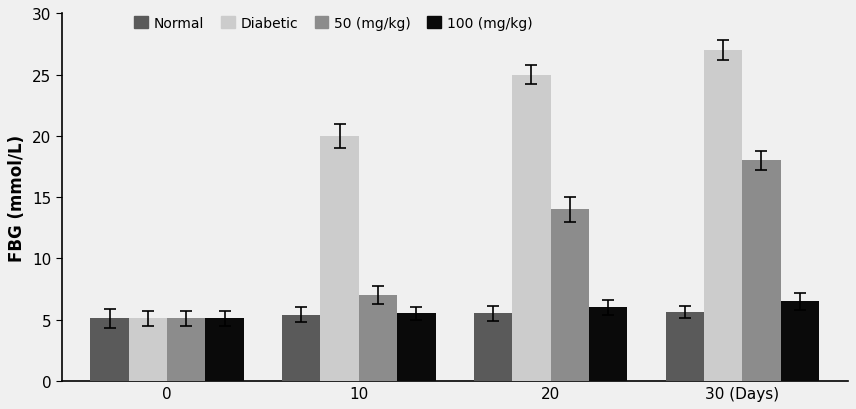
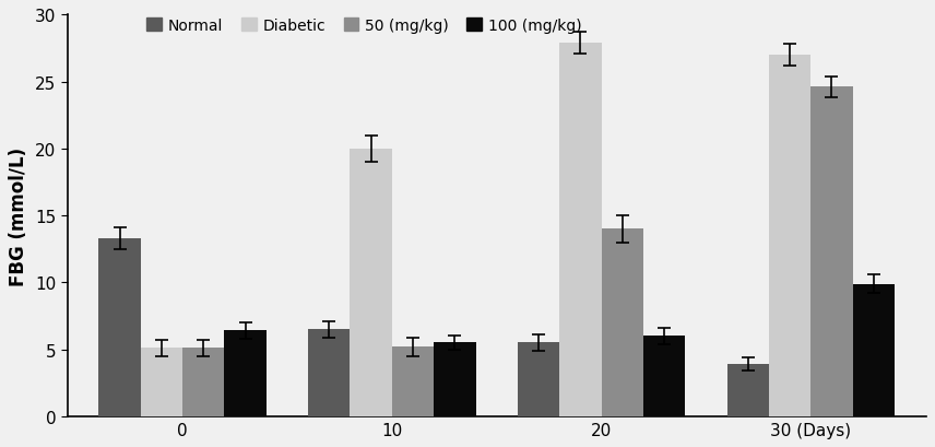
Normal/0: 5.1 -> 13.3
100 (mg/kg)/0: 5.1 -> 6.4
Normal/10: 5.4 -> 6.5
50 (mg/kg)/10: 7.0 -> 5.2
Diabetic/20: 25.0 -> 27.9
Normal/30 (Days): 5.6 -> 3.9
50 (mg/kg)/30 (Days): 18.0 -> 24.6
100 (mg/kg)/30 (Days): 6.5 -> 9.9
